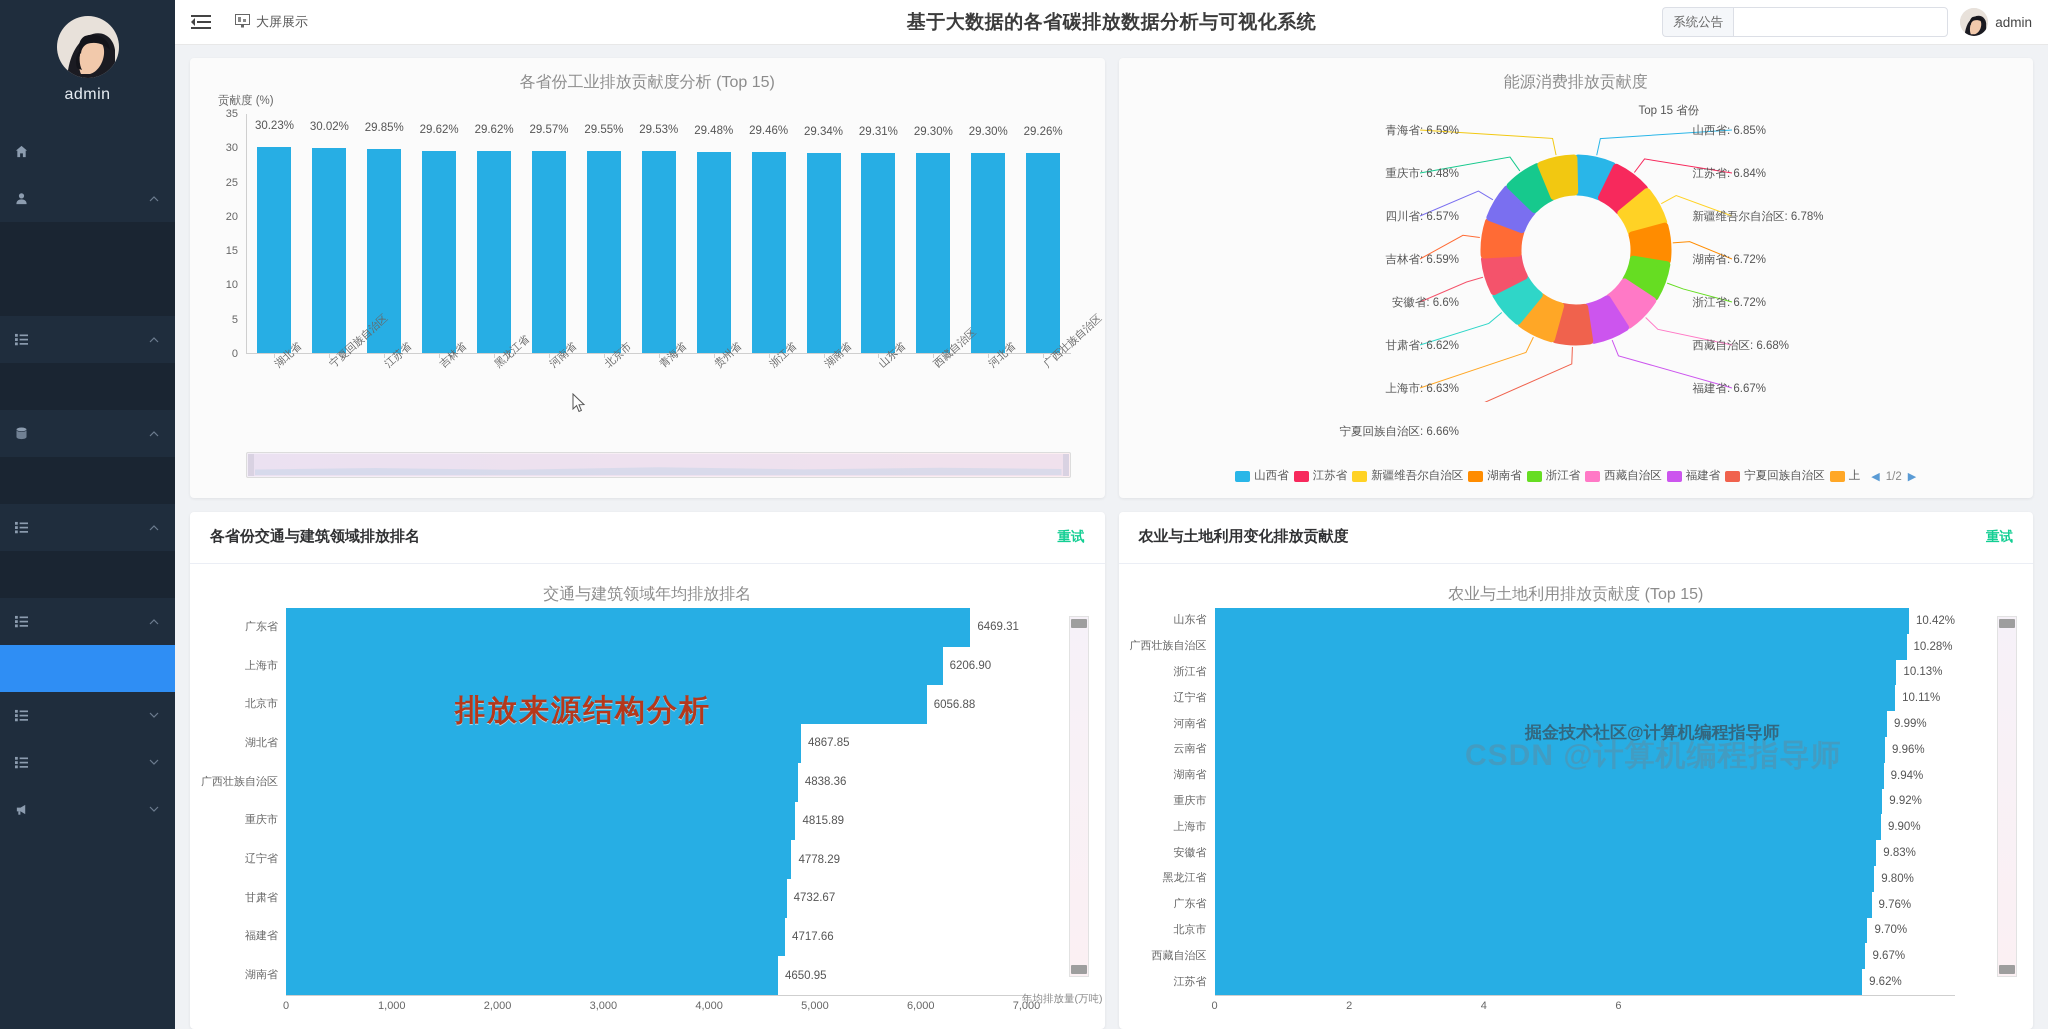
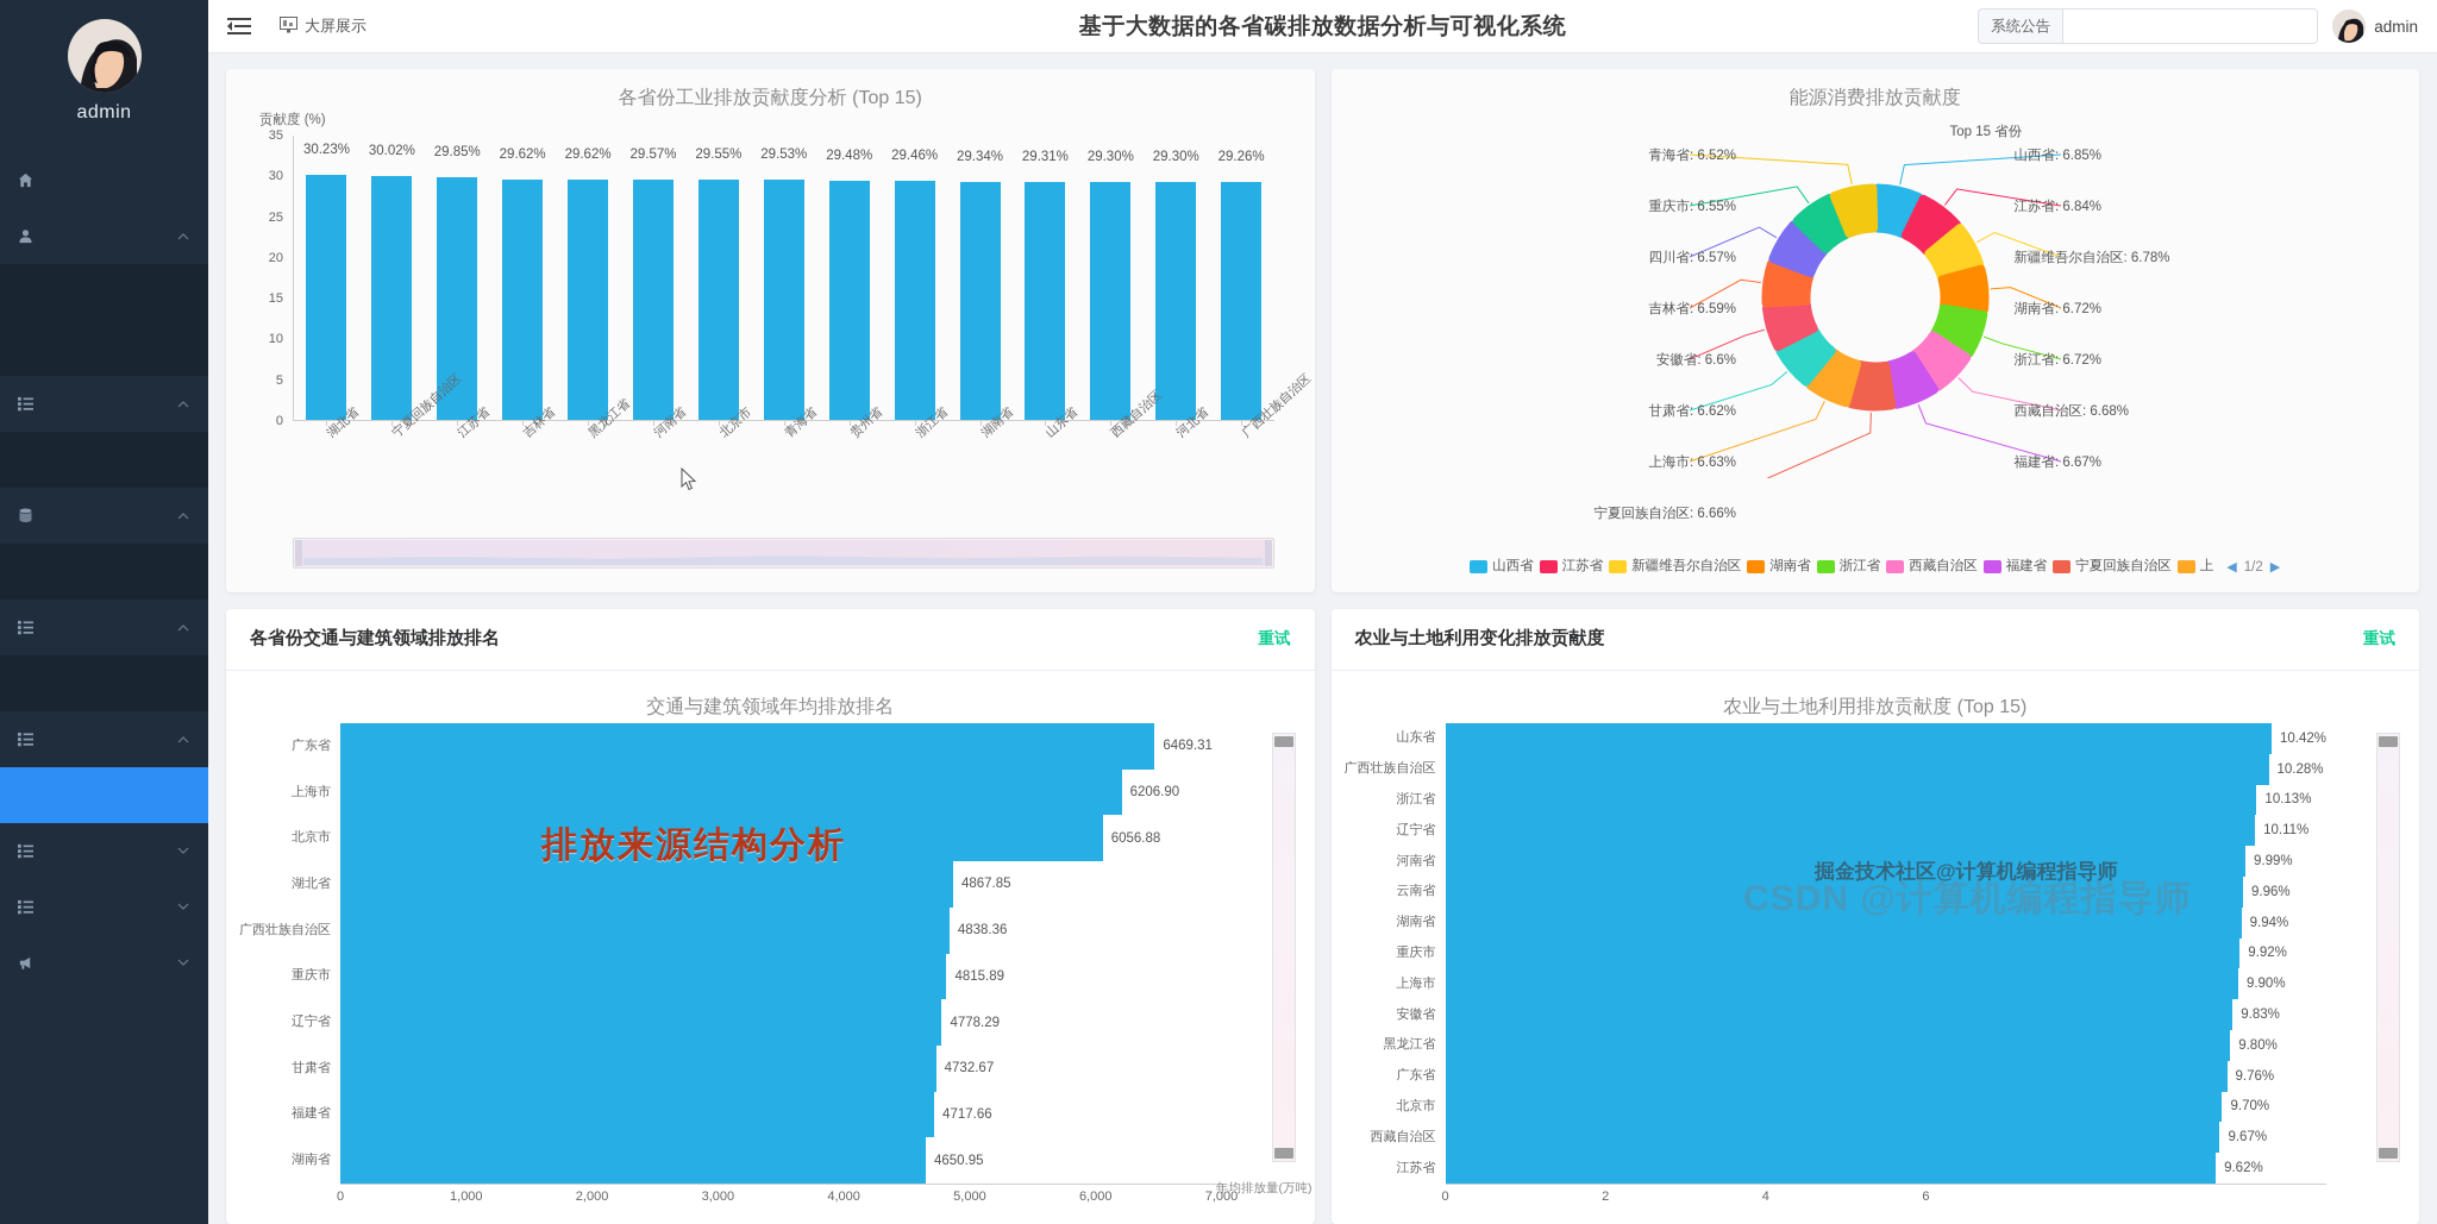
能源消费排放贡献度/重庆市: 6.48% -> 6.55%
能源消费排放贡献度/青海省: 6.59% -> 6.52%
